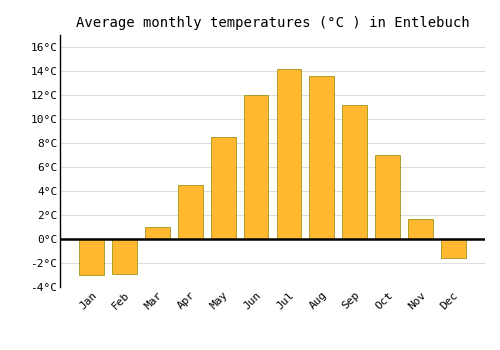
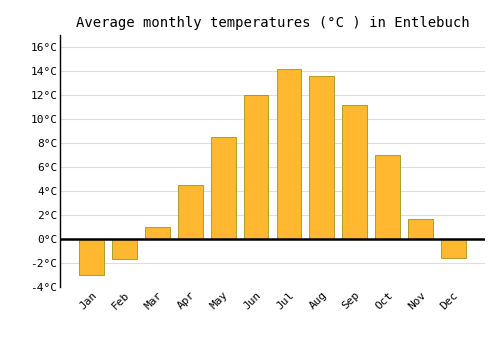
Feb: -2.9°C -> -1.7°C
